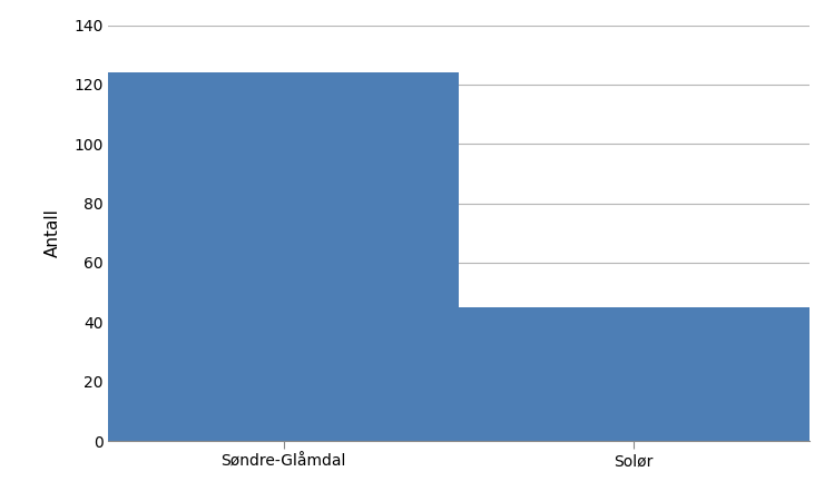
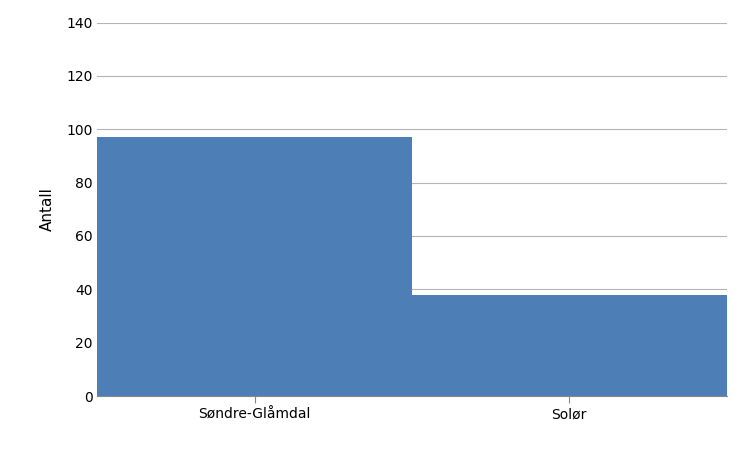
Søndre-Glåmdal: 124 -> 97
Solør: 45 -> 38
